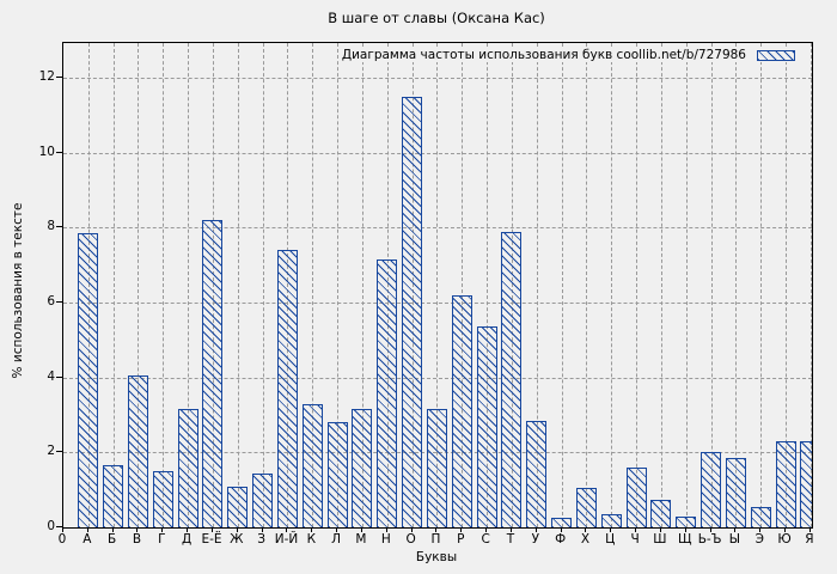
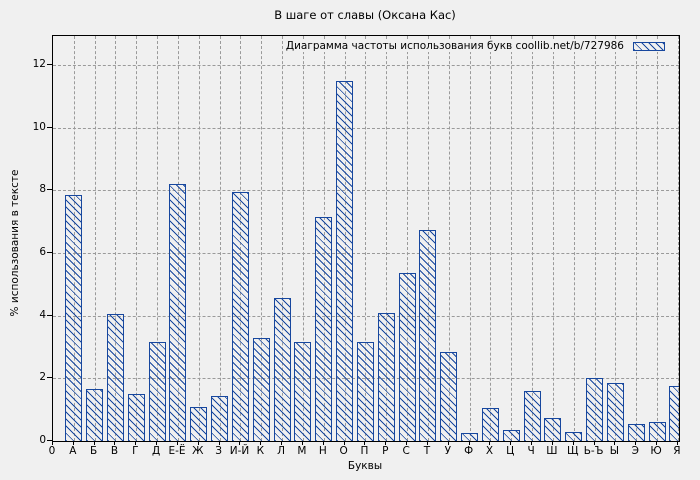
И-Й: 7.4 -> 8.0
Л: 2.8 -> 4.5
Р: 6.2 -> 4.1
Т: 7.9 -> 6.8
Ю: 2.3 -> 0.6
Я: 2.3 -> 1.8
